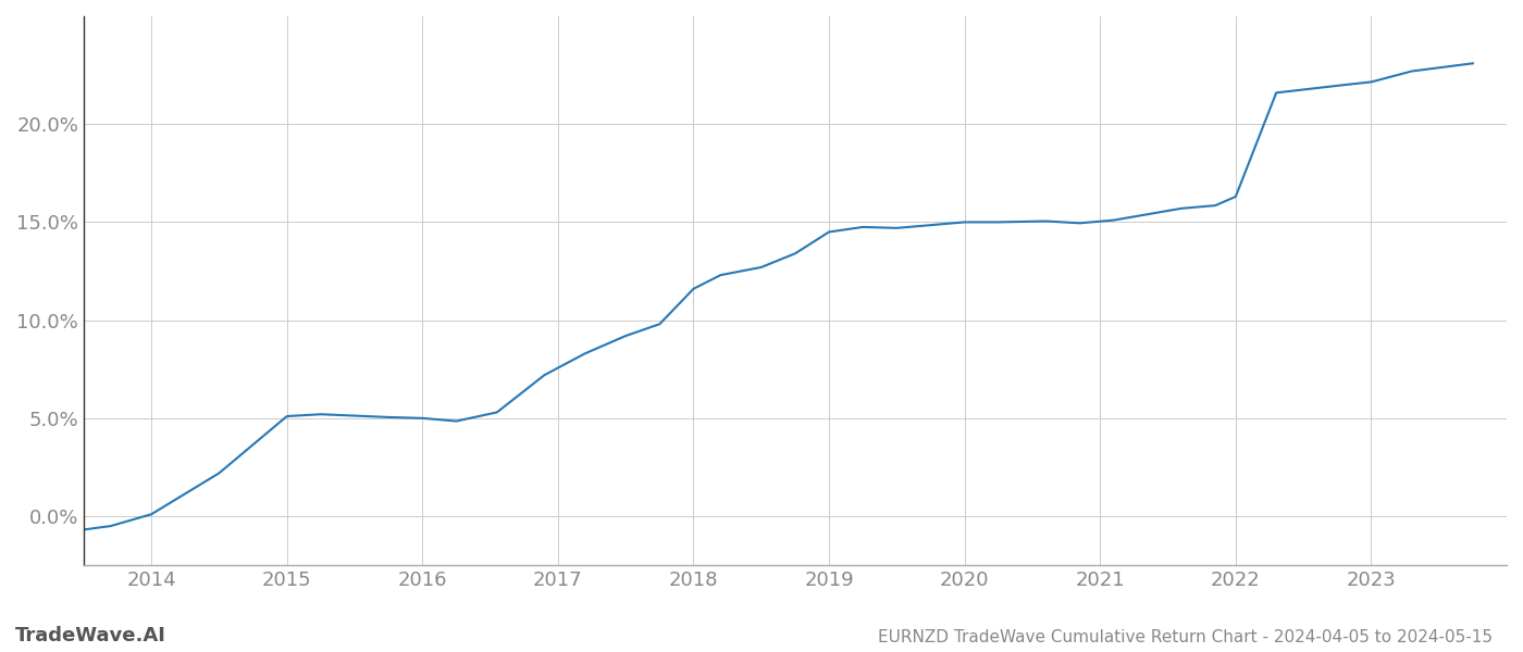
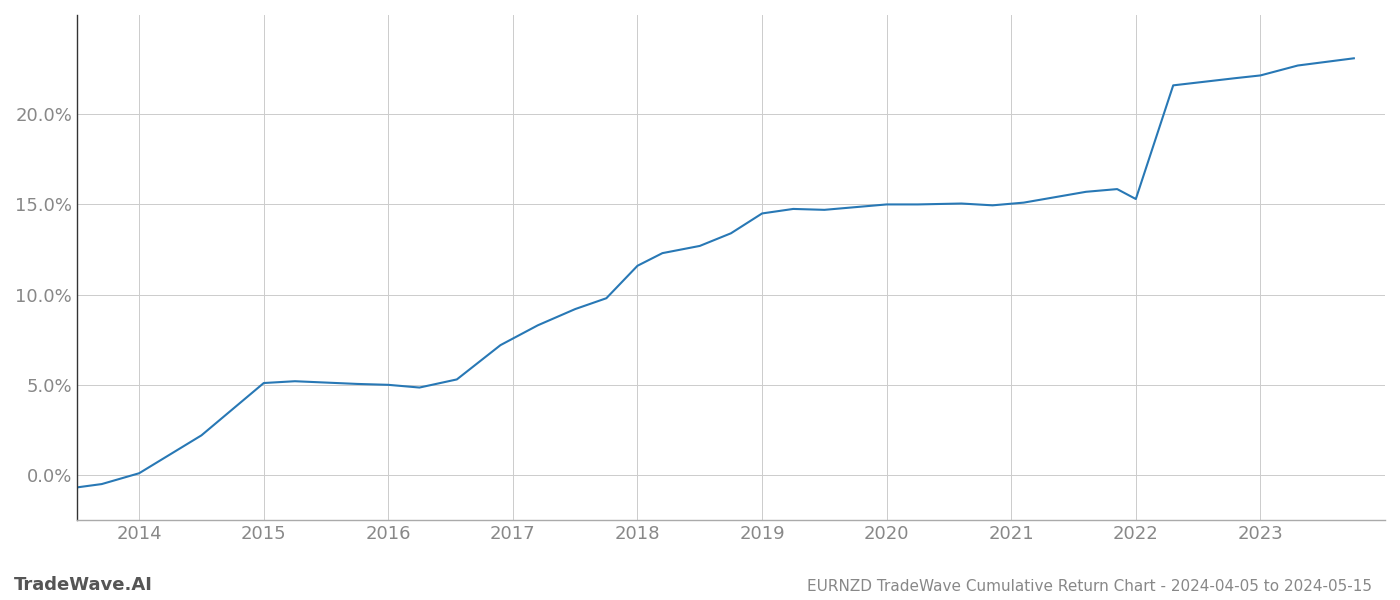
2022: 16.3% -> 15.3%
